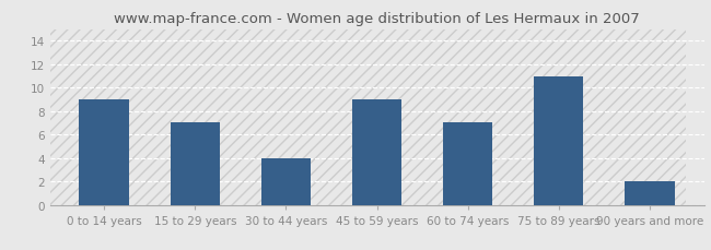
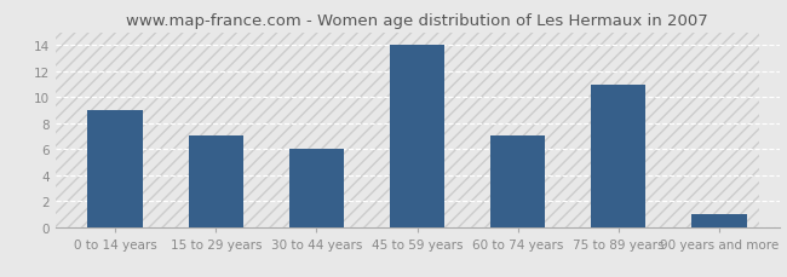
30 to 44 years: 4 -> 6
45 to 59 years: 9 -> 14
90 years and more: 2 -> 1
